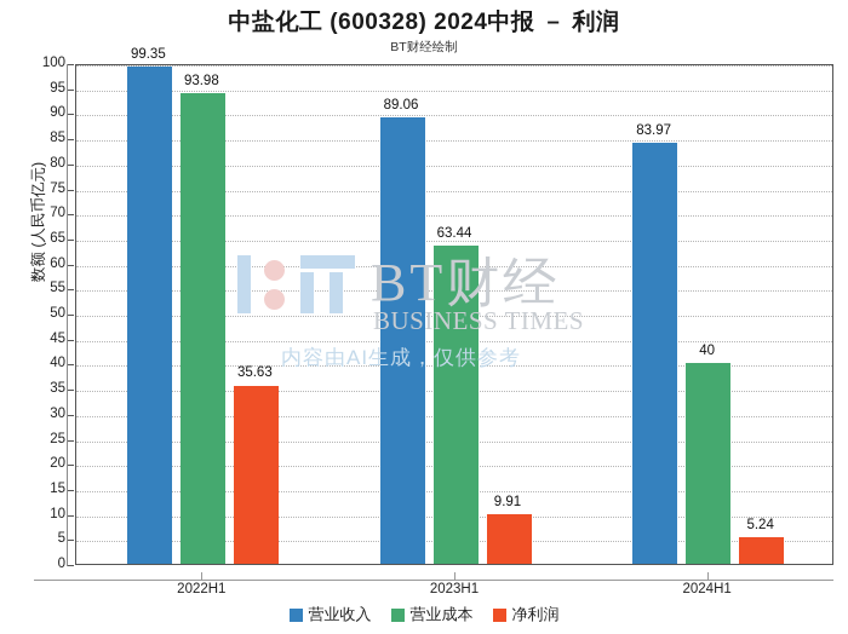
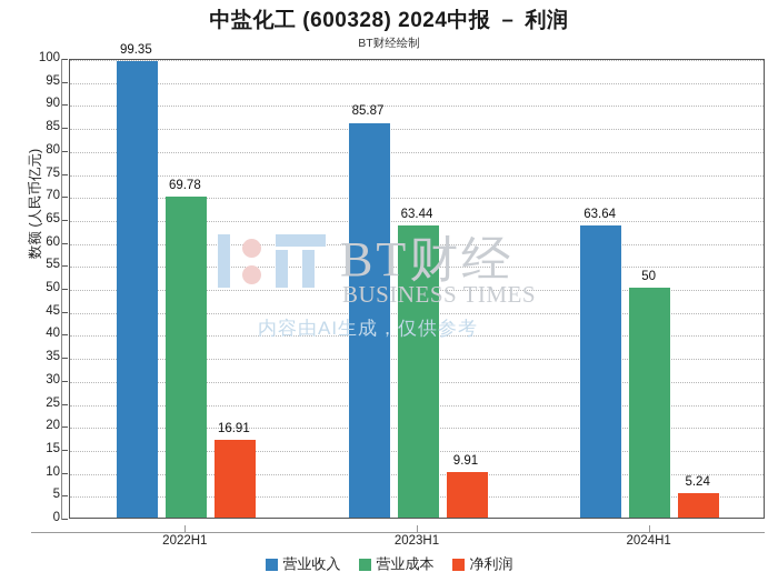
营业成本/2022H1: 93.98 -> 69.78
净利润/2022H1: 35.63 -> 16.91
营业收入/2023H1: 89.06 -> 85.87
营业收入/2024H1: 83.97 -> 63.64
营业成本/2024H1: 40 -> 50
